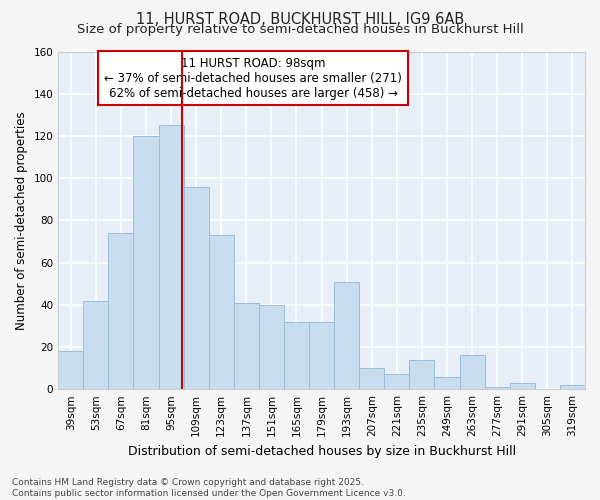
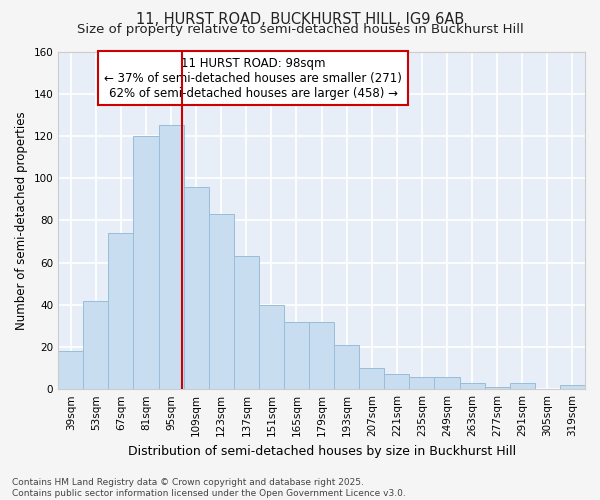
123sqm: 73 -> 83
137sqm: 41 -> 63
193sqm: 51 -> 21
235sqm: 14 -> 6
263sqm: 16 -> 3
